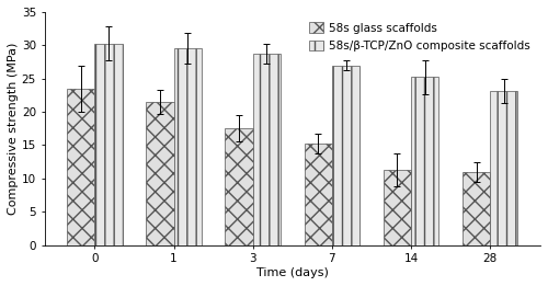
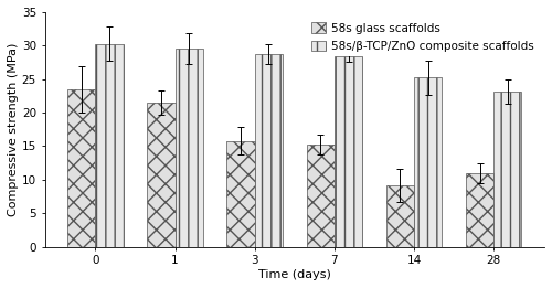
58s glass scaffolds/3: 17.5 -> 15.8
58s/β-TCP/ZnO composite scaffolds/7: 27.0 -> 28.4
58s glass scaffolds/14: 11.3 -> 9.2
